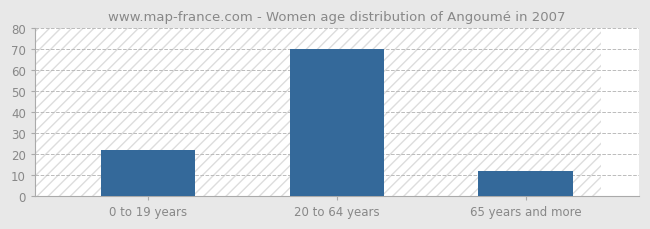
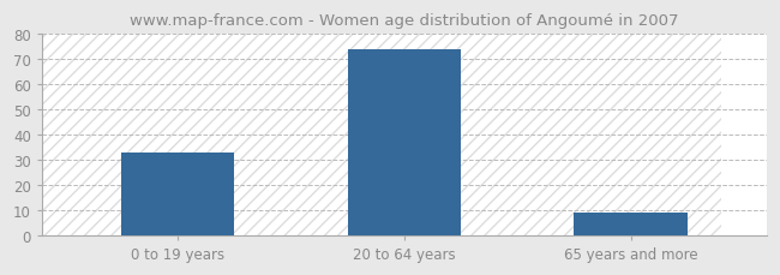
0 to 19 years: 22 -> 33
20 to 64 years: 70 -> 74
65 years and more: 12 -> 9
